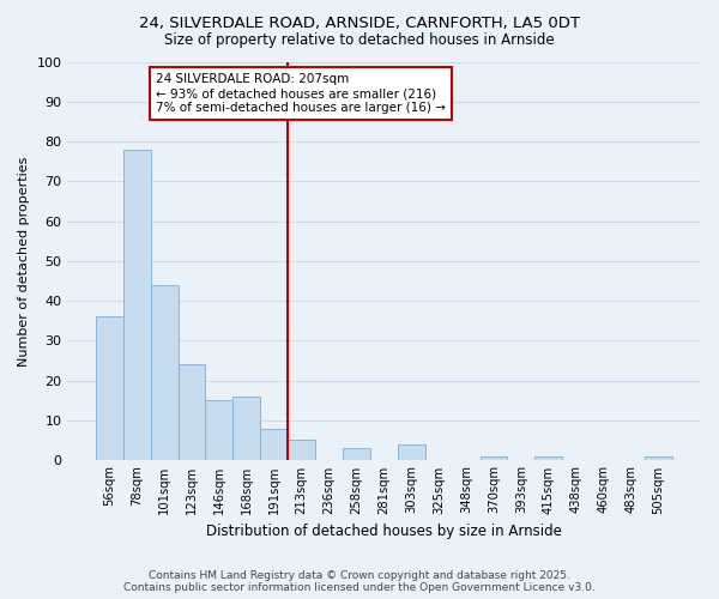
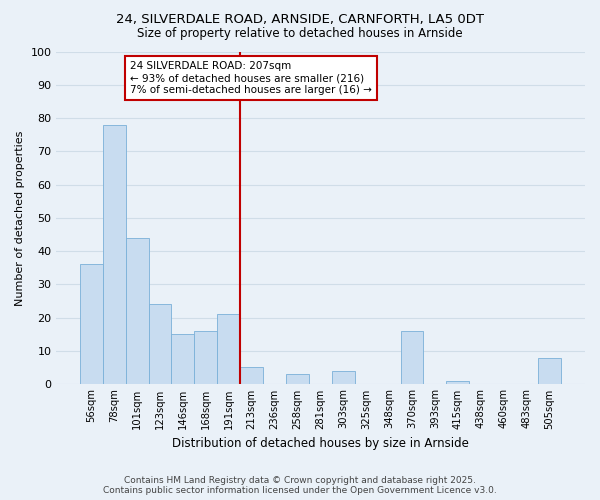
191sqm: 8 -> 21
370sqm: 1 -> 16
505sqm: 1 -> 8
